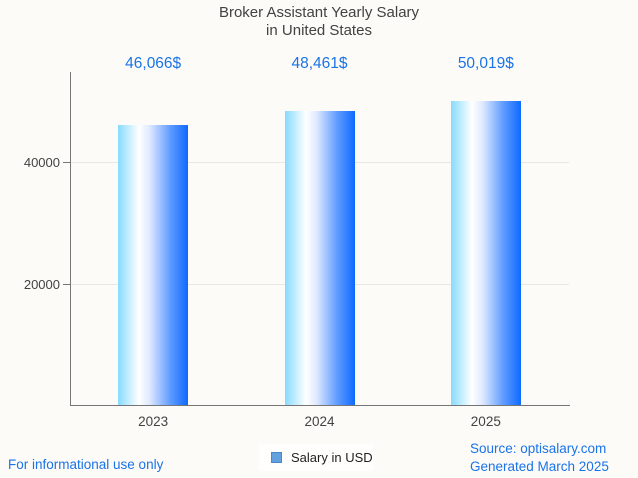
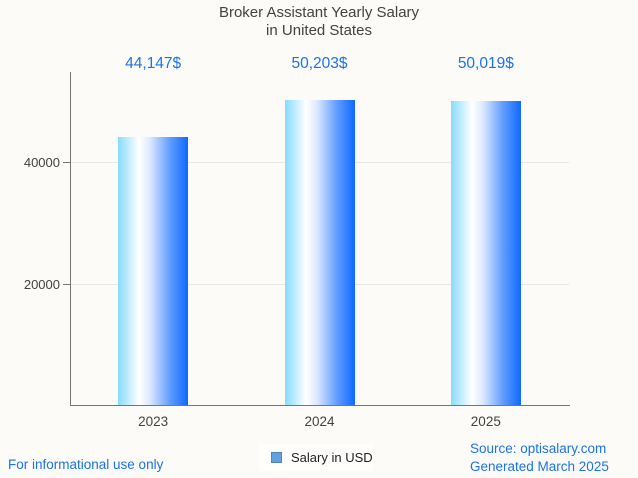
2023: 46,066 -> 44,147
2024: 48,461 -> 50,203
